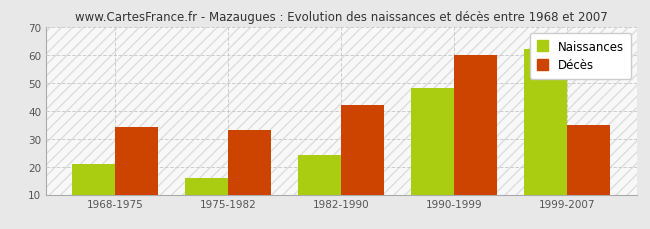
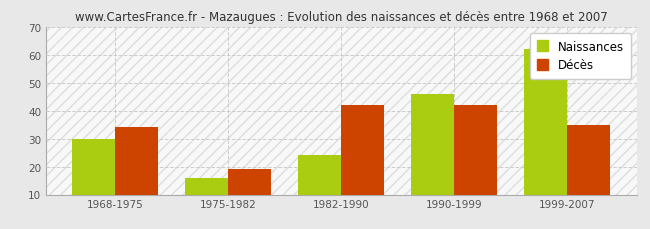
Naissances/1968-1975: 21 -> 30
Décès/1975-1982: 33 -> 19
Naissances/1990-1999: 48 -> 46
Décès/1990-1999: 60 -> 42
